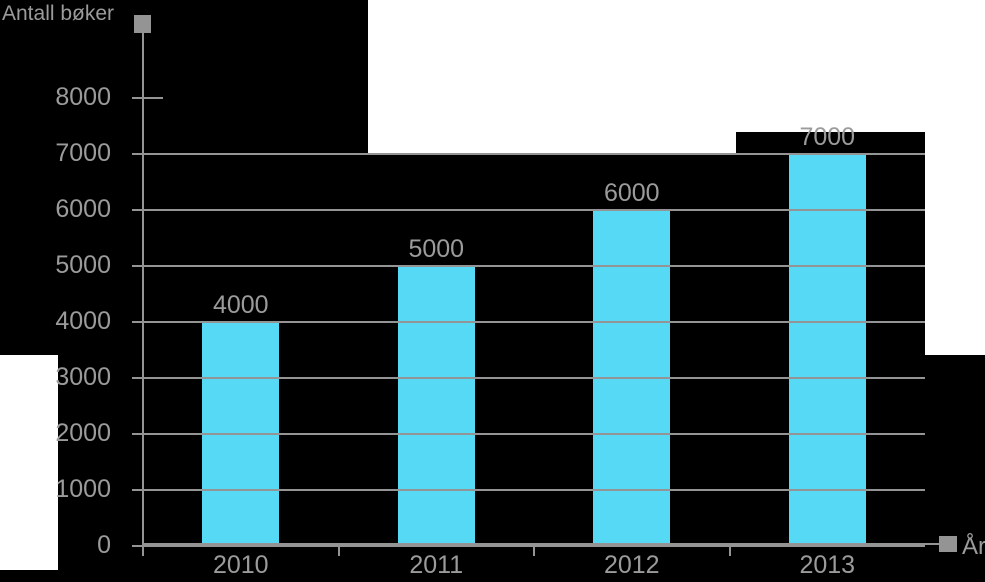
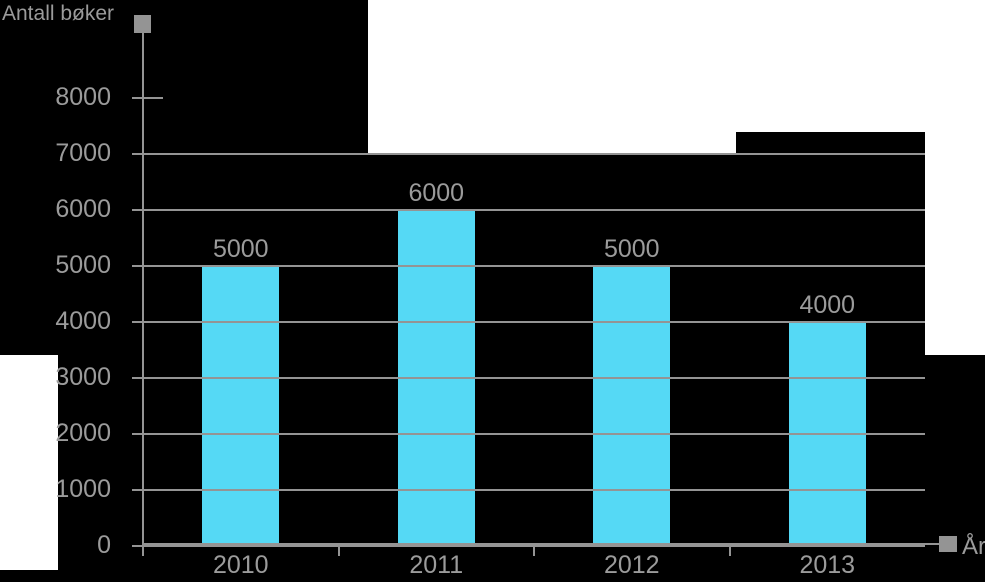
2010: 4000 -> 5000
2011: 5000 -> 6000
2012: 6000 -> 5000
2013: 7000 -> 4000
